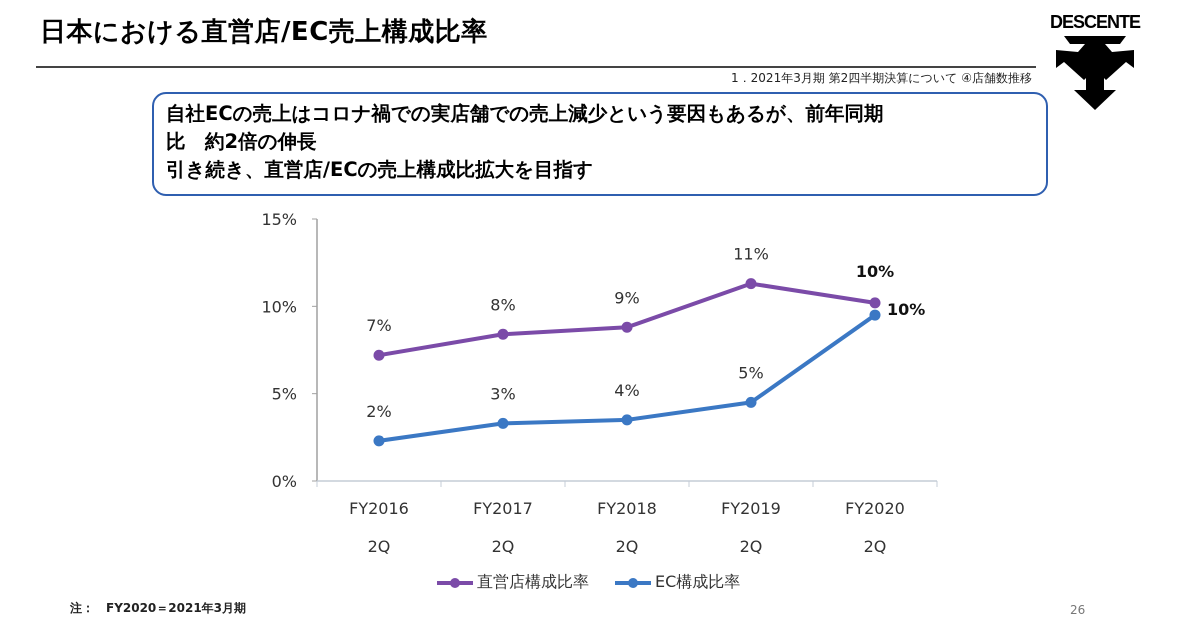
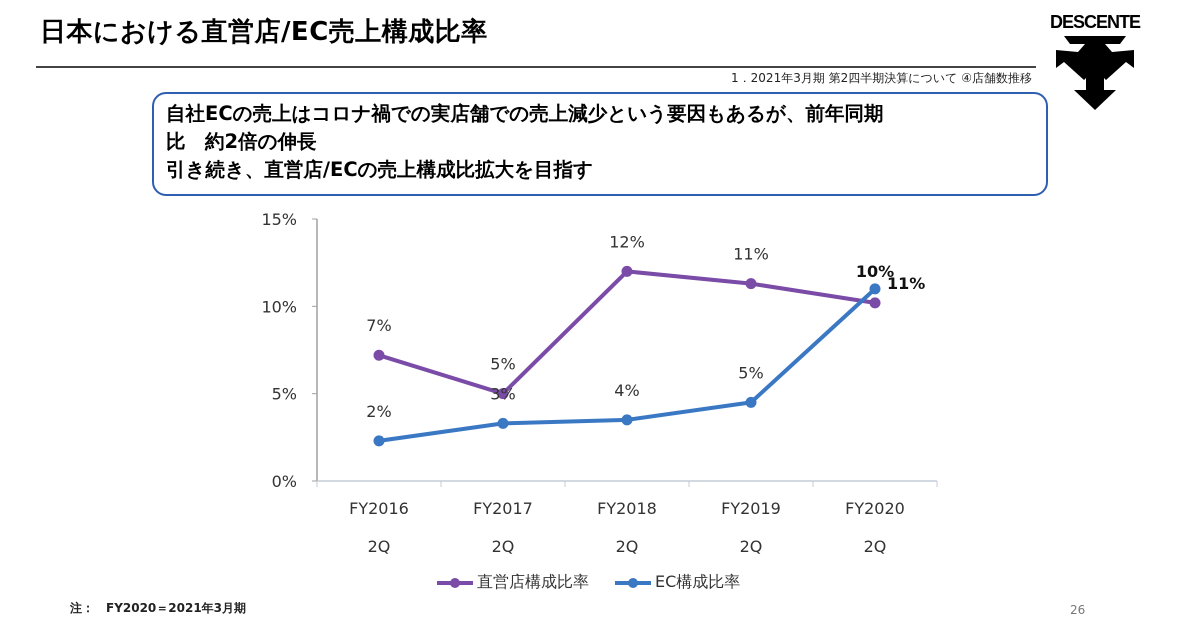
直営店構成比率/FY2017 2Q: 8% -> 5%
直営店構成比率/FY2018 2Q: 9% -> 12%
EC構成比率/FY2020 2Q: 10% -> 11%
